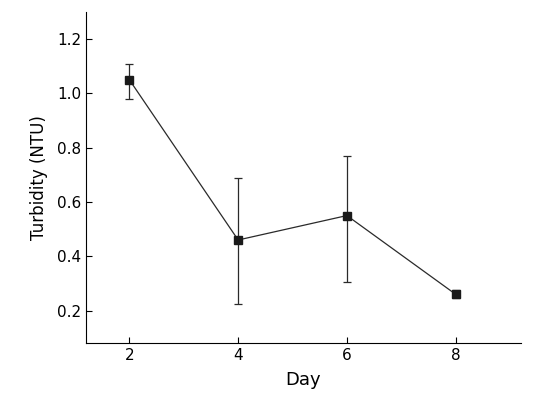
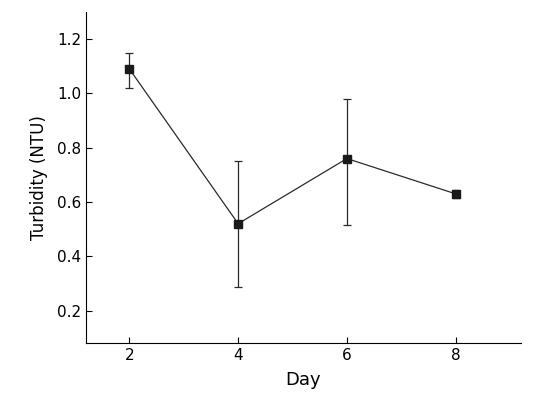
2: 1.05 -> 1.09
4: 0.46 -> 0.52
6: 0.55 -> 0.76
8: 0.26 -> 0.63
